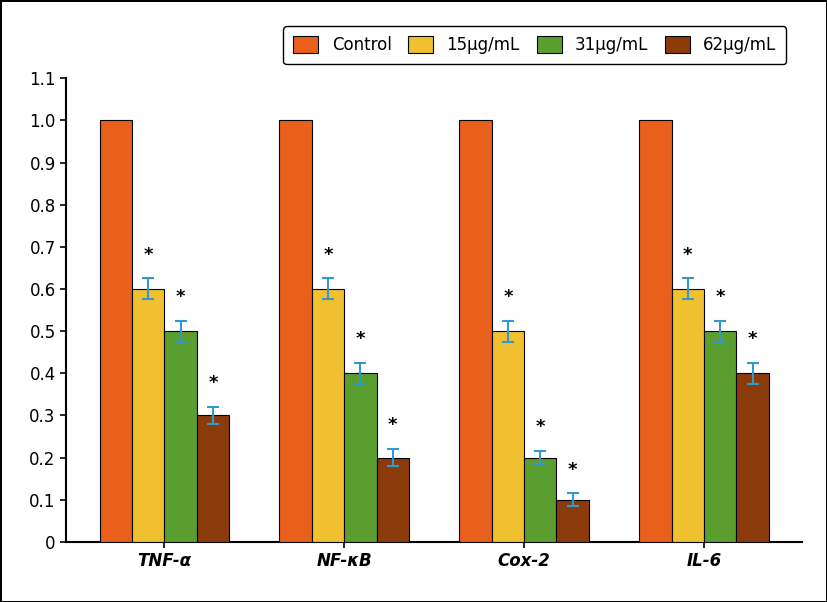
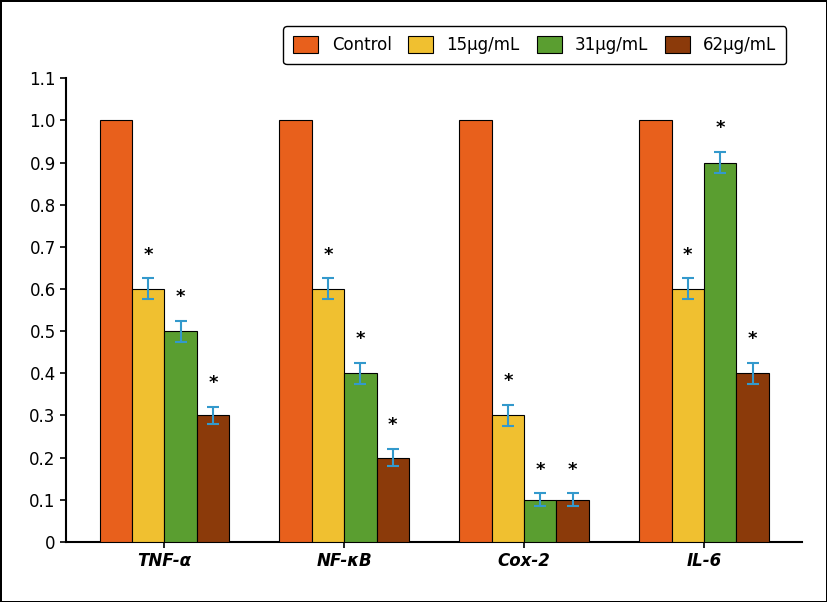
15μg/mL/Cox-2: 0.5 -> 0.3
31μg/mL/Cox-2: 0.2 -> 0.1
31μg/mL/IL-6: 0.5 -> 0.9
